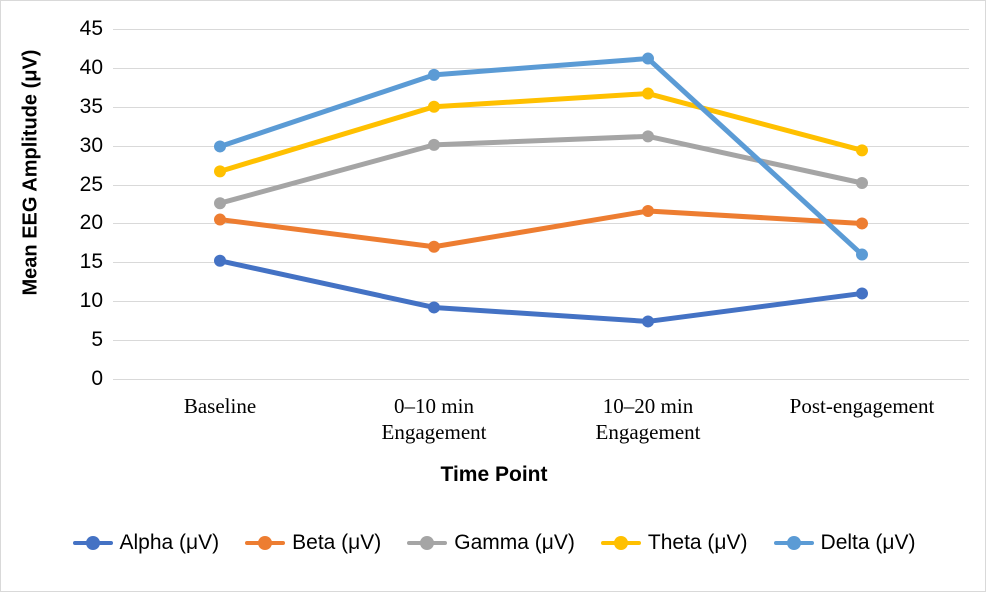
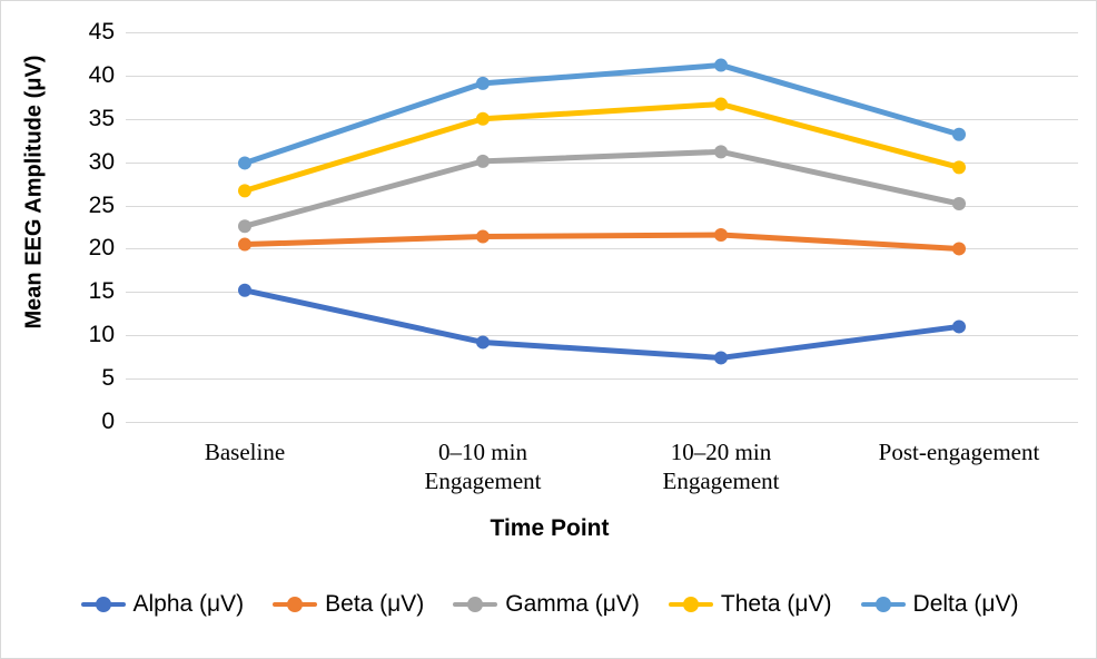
Beta (μV)/0–10 min Engagement: 17 -> 21
Delta (μV)/Post-engagement: 16 -> 33
